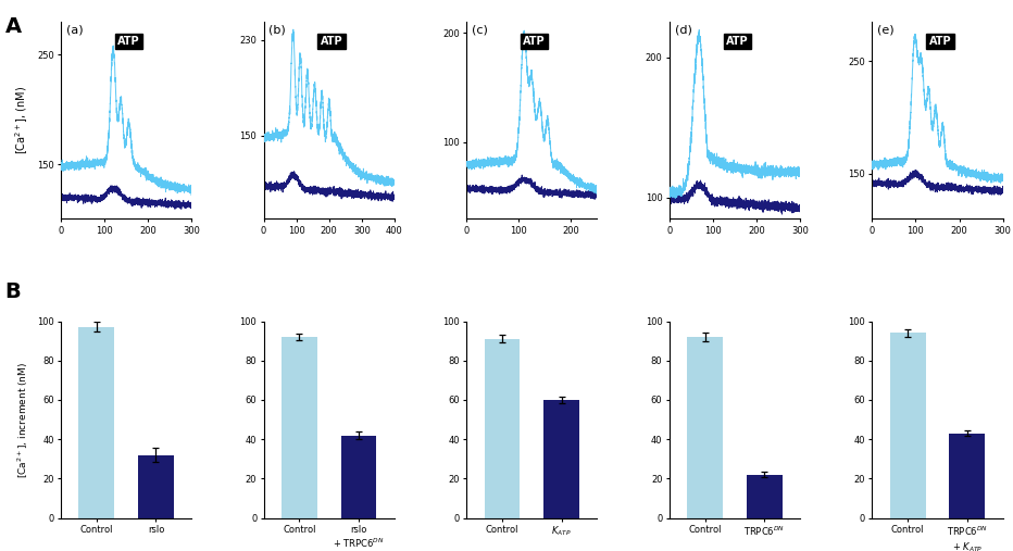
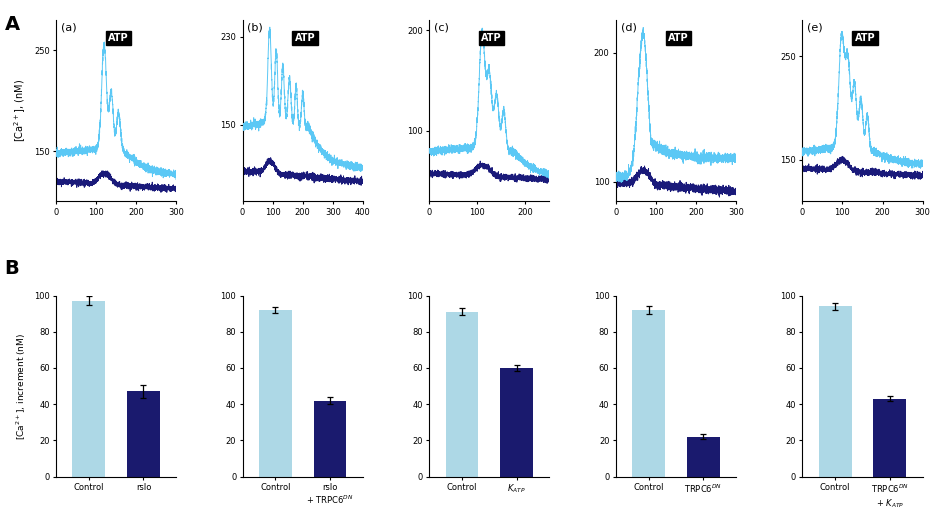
rslo: 32 -> 47
